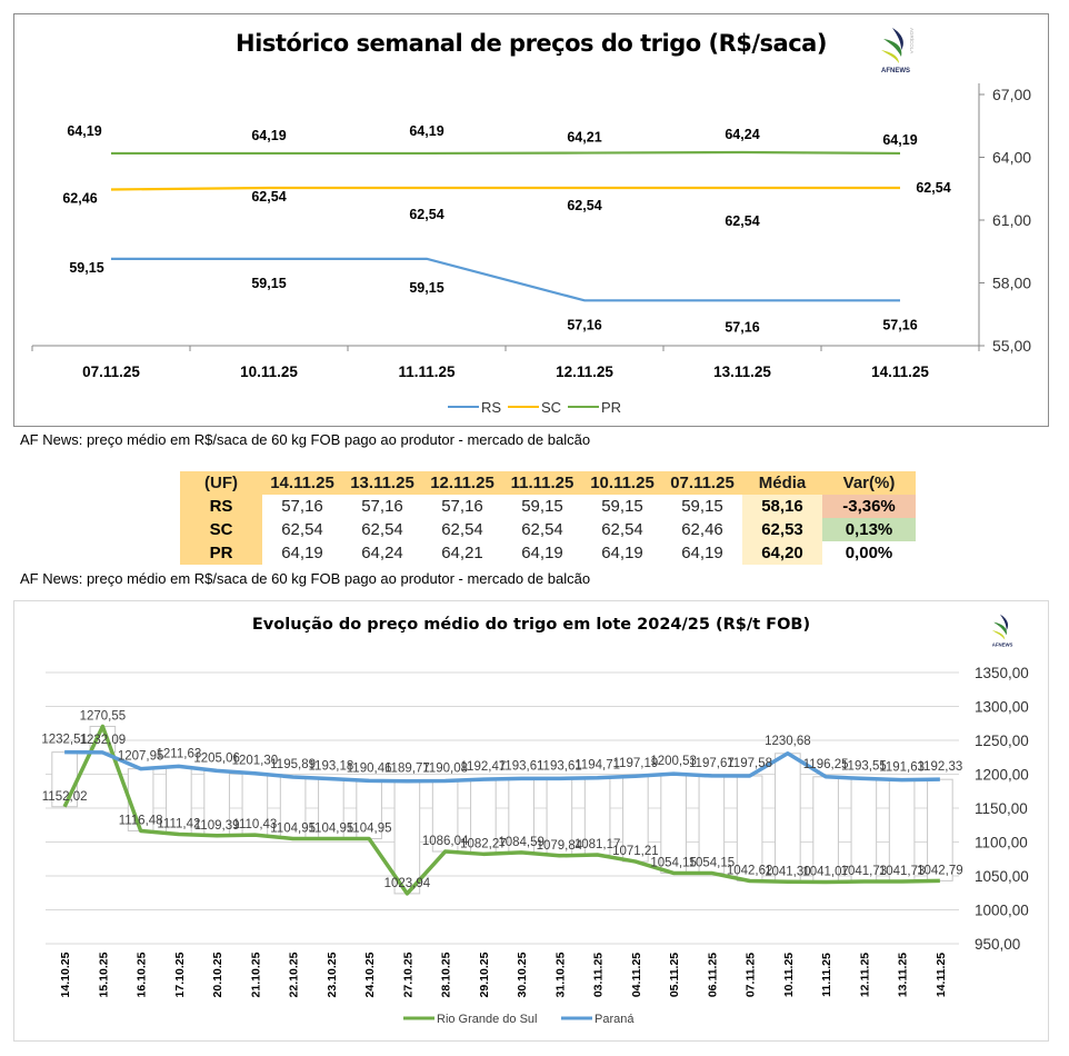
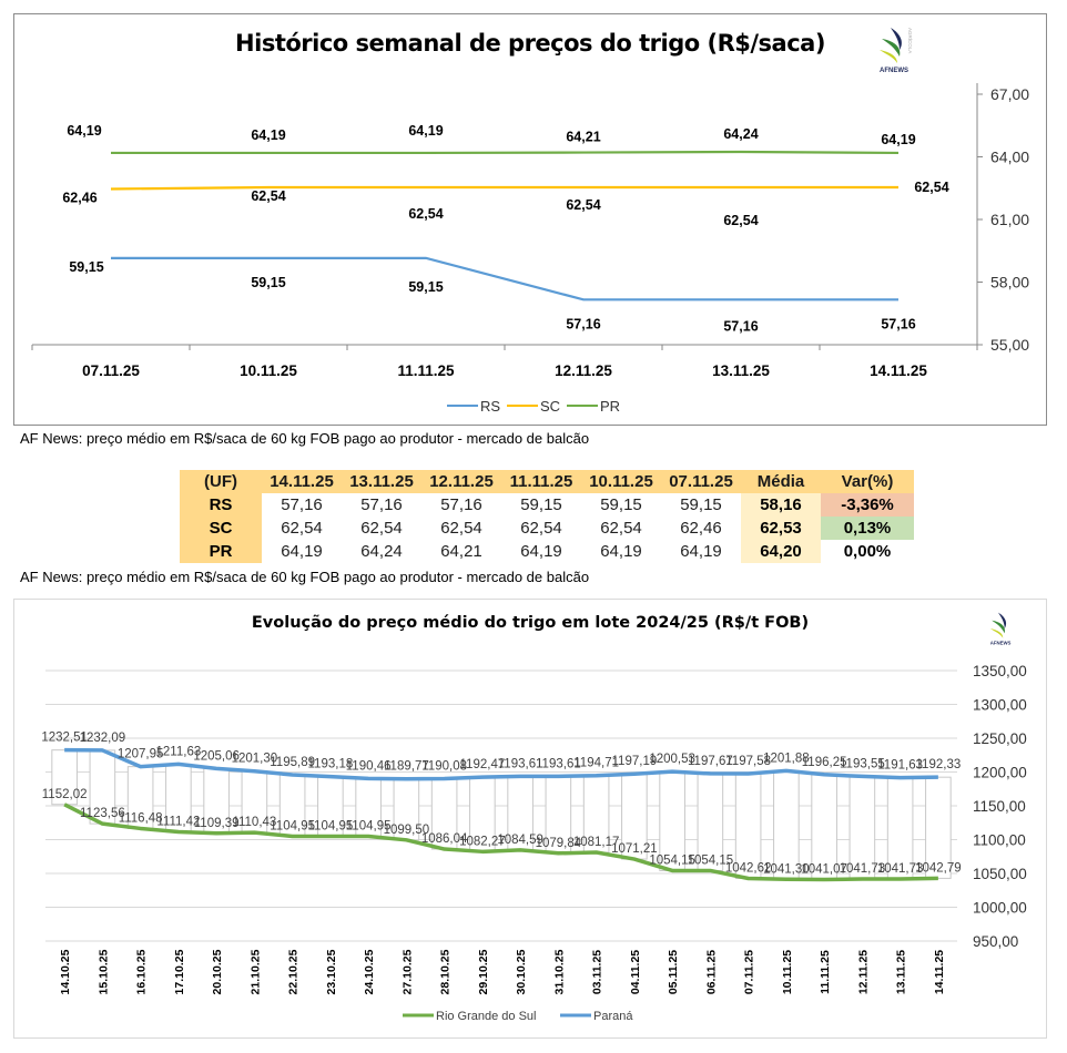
Evolução do preço médio do trigo em lote 2024/25 (R$/t FOB)/Rio Grande do Sul/15.10.25: 1270,55 -> 1123,56
Evolução do preço médio do trigo em lote 2024/25 (R$/t FOB)/Rio Grande do Sul/27.10.25: 1023,94 -> 1099,50
Evolução do preço médio do trigo em lote 2024/25 (R$/t FOB)/Paraná/10.11.25: 1230,68 -> 1201,88
